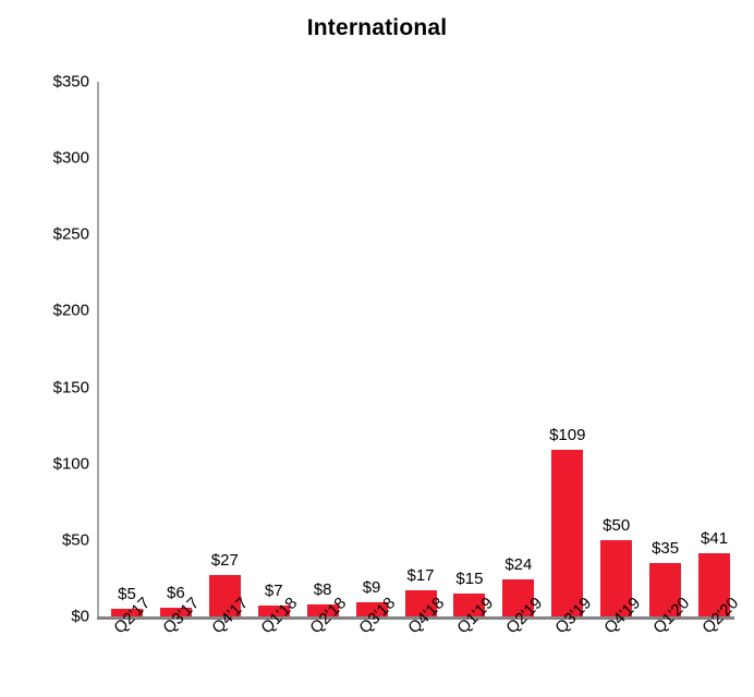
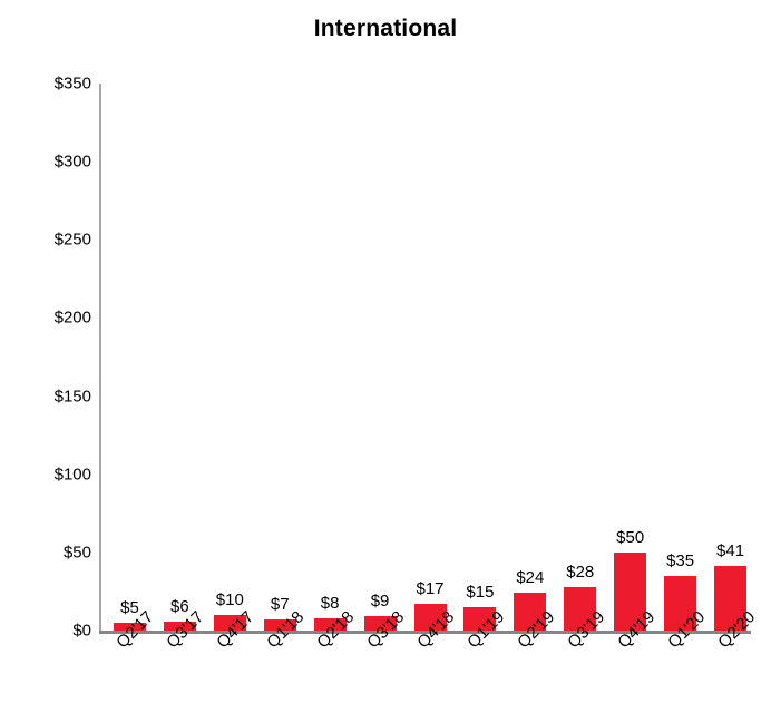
Q4'17: $27 -> $10
Q3'19: $109 -> $28
